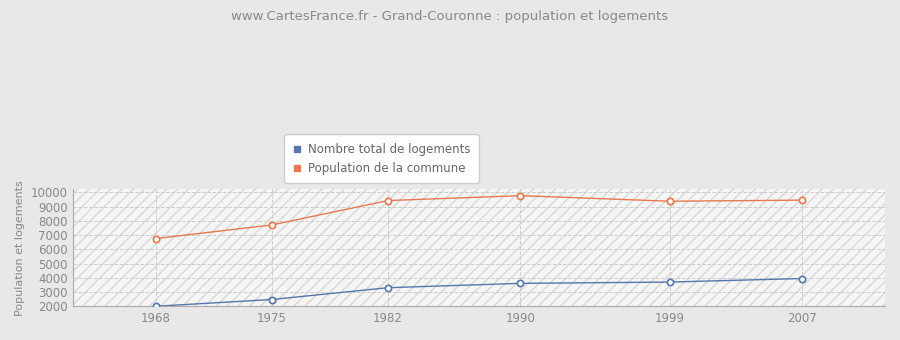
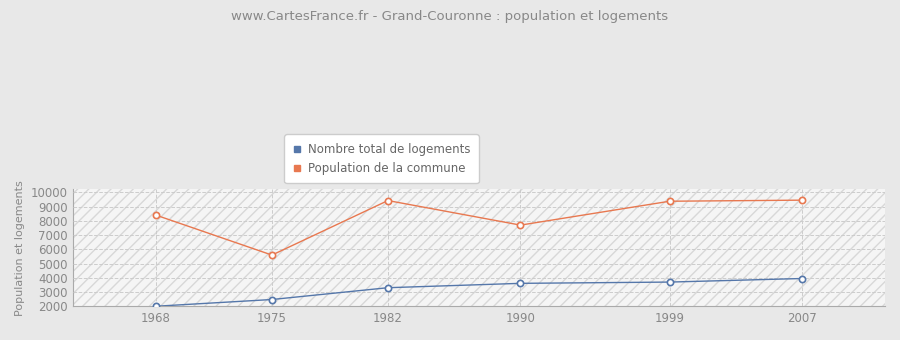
Population de la commune/1968: 6800 -> 8400
Population de la commune/1975: 7700 -> 5600
Population de la commune/1990: 9800 -> 7700
